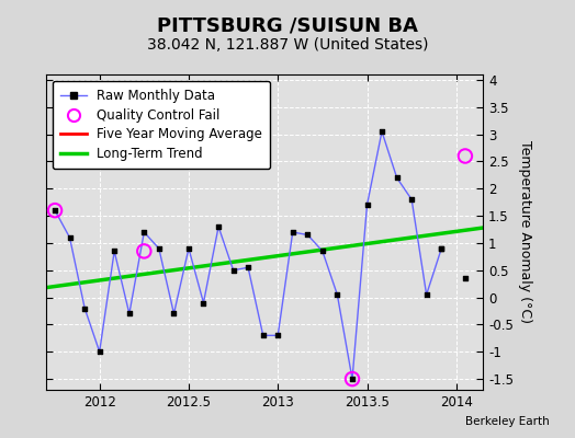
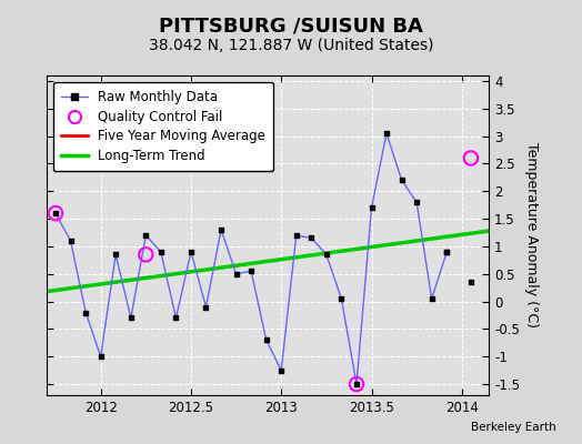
Raw Monthly Data/2013: -0.70 -> -1.25
